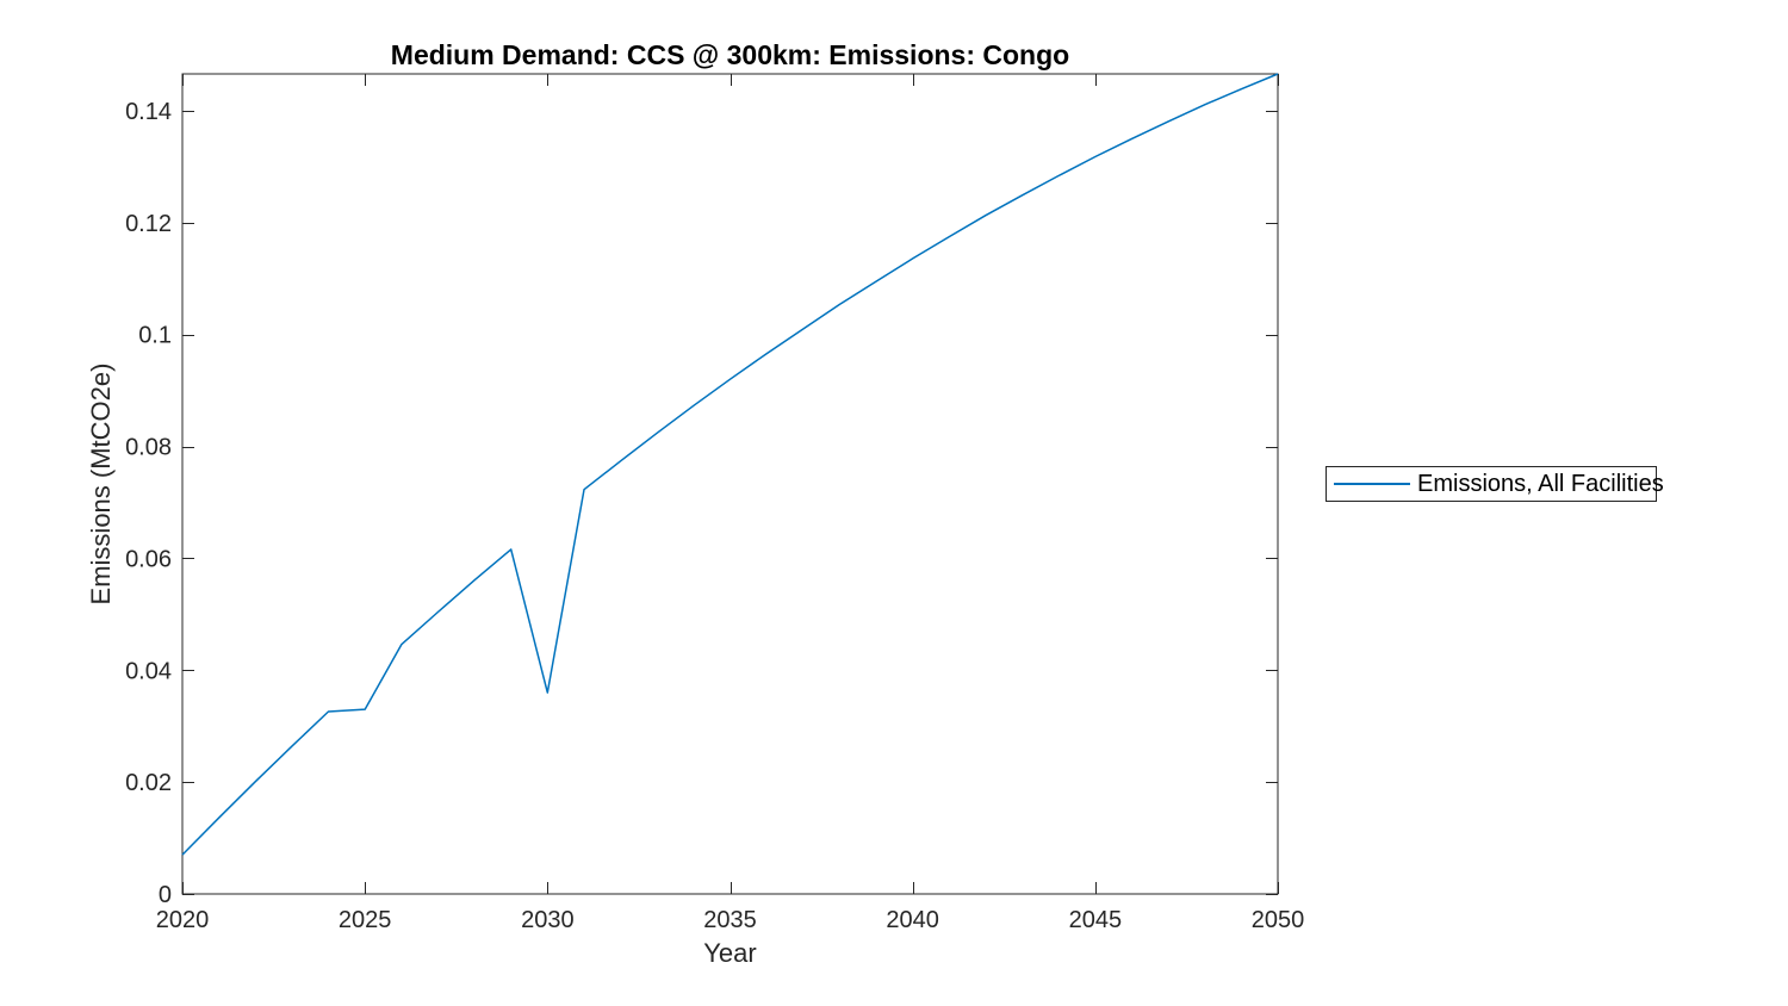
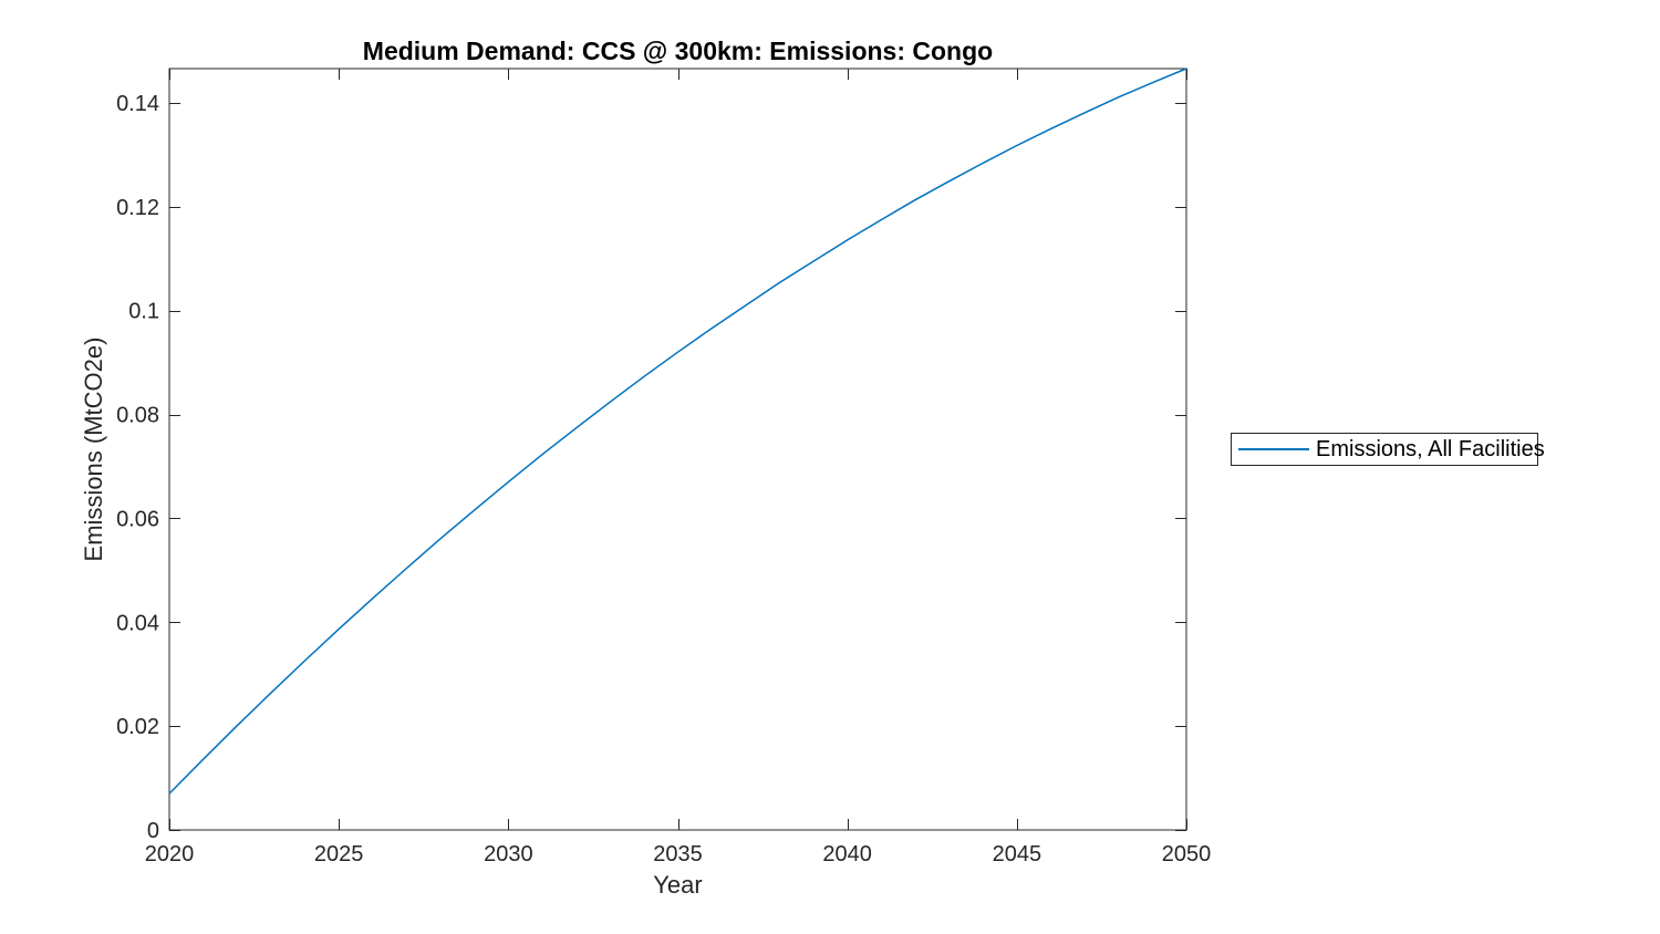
2025: 0.033 -> 0.039
2030: 0.036 -> 0.067
